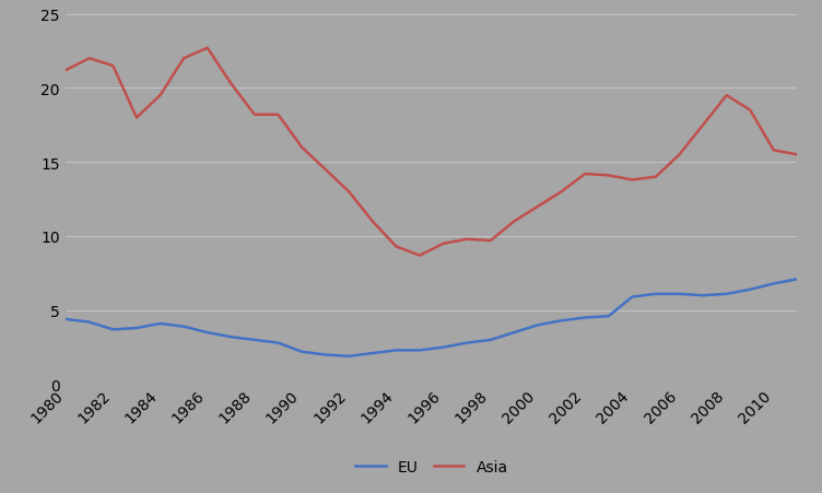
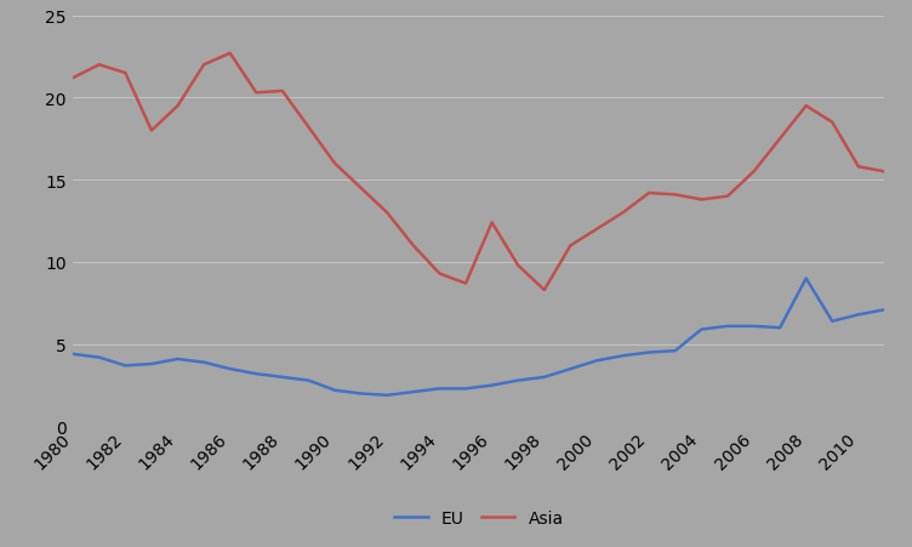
Asia/1988: 18.2 -> 20.4
Asia/1996: 9.5 -> 12.4
Asia/1998: 9.7 -> 8.3
EU/2008: 6.1 -> 9.0
